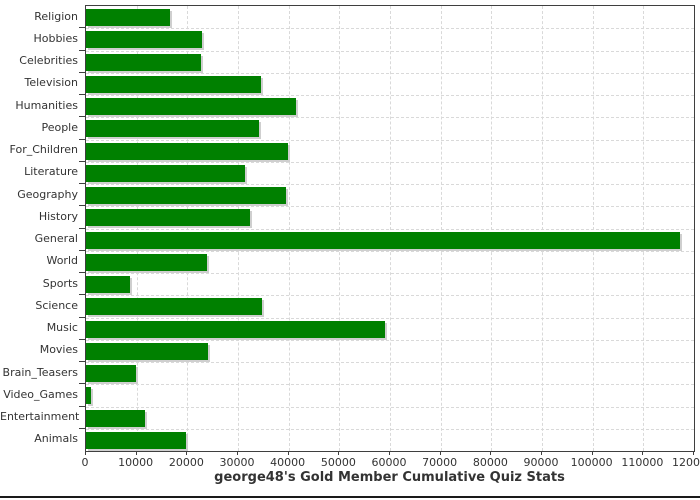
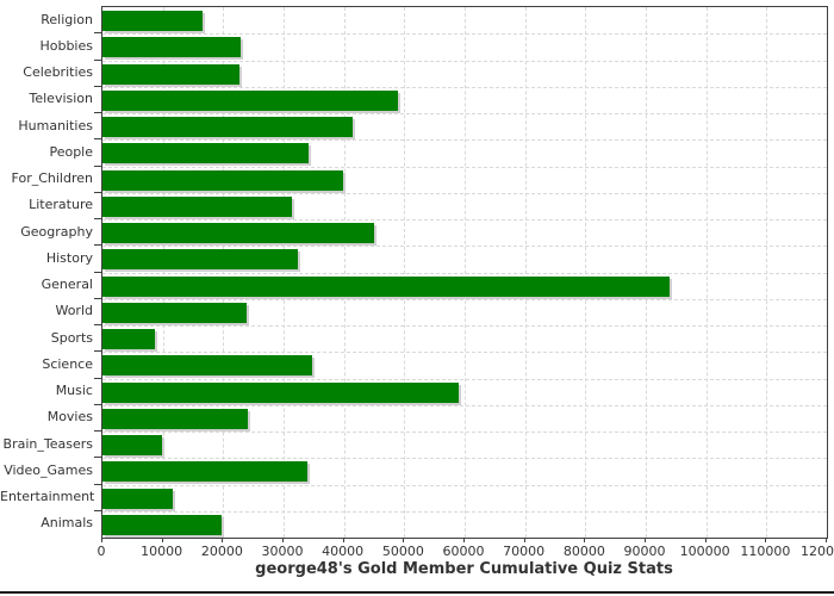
Television: 35000 -> 49000
Geography: 40000 -> 45000
General: 117000 -> 94000
Video_Games: 1000 -> 34000
